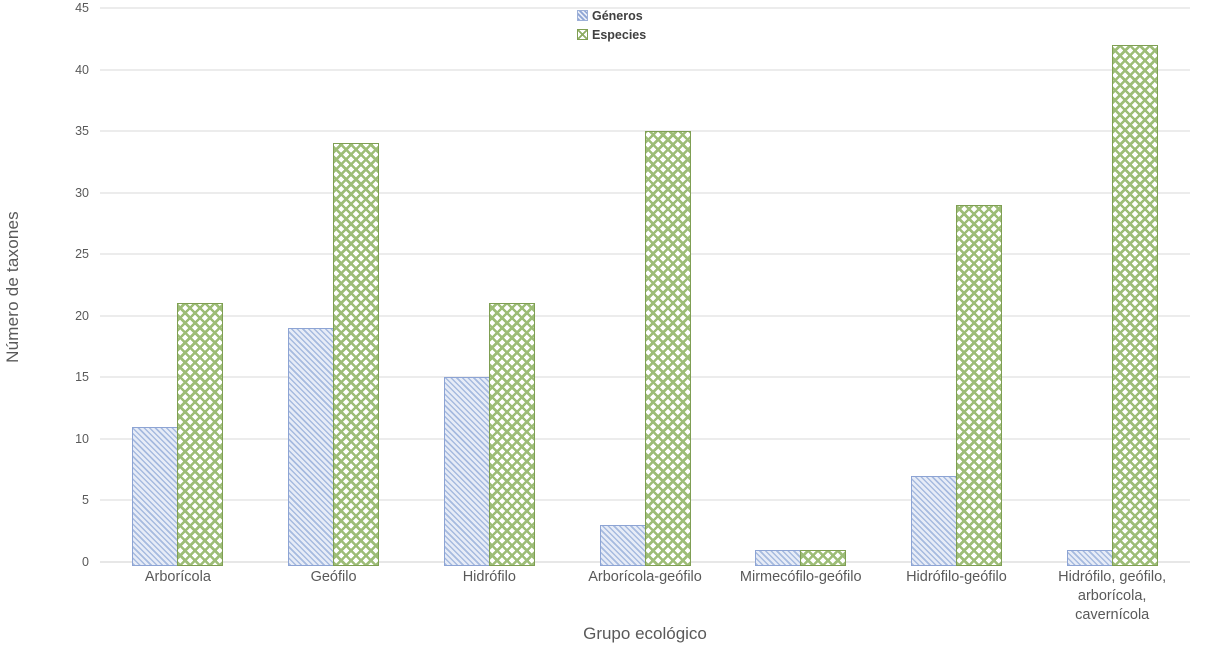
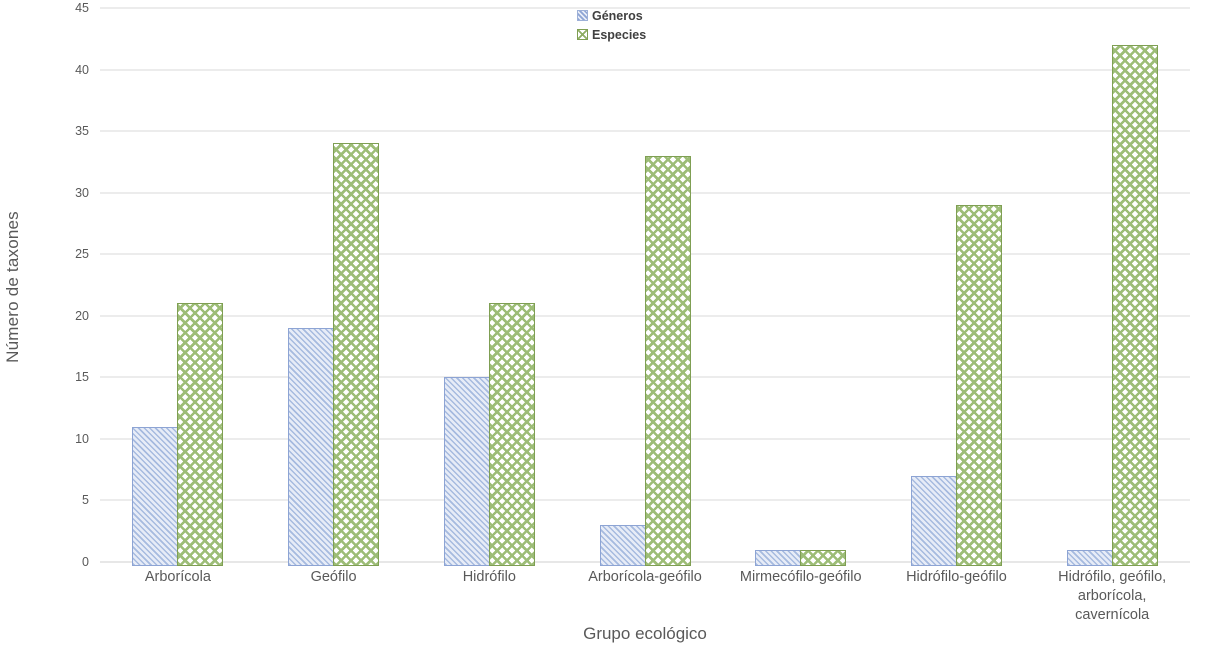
Especies/Arborícola-geófilo: 35 -> 33
